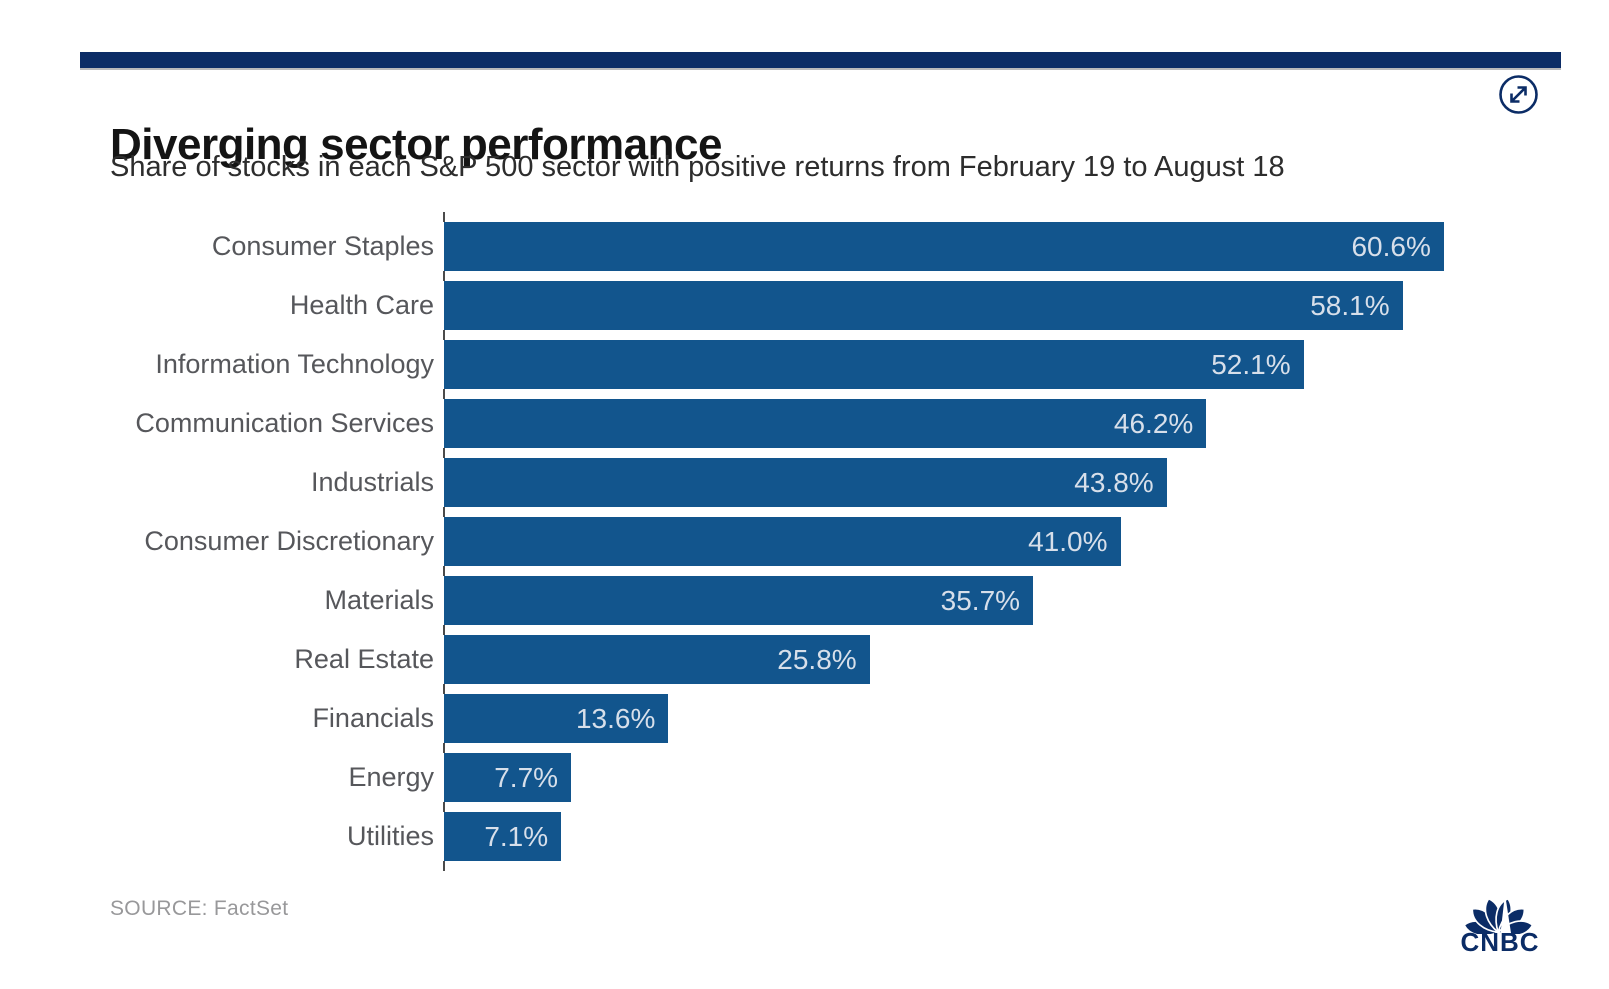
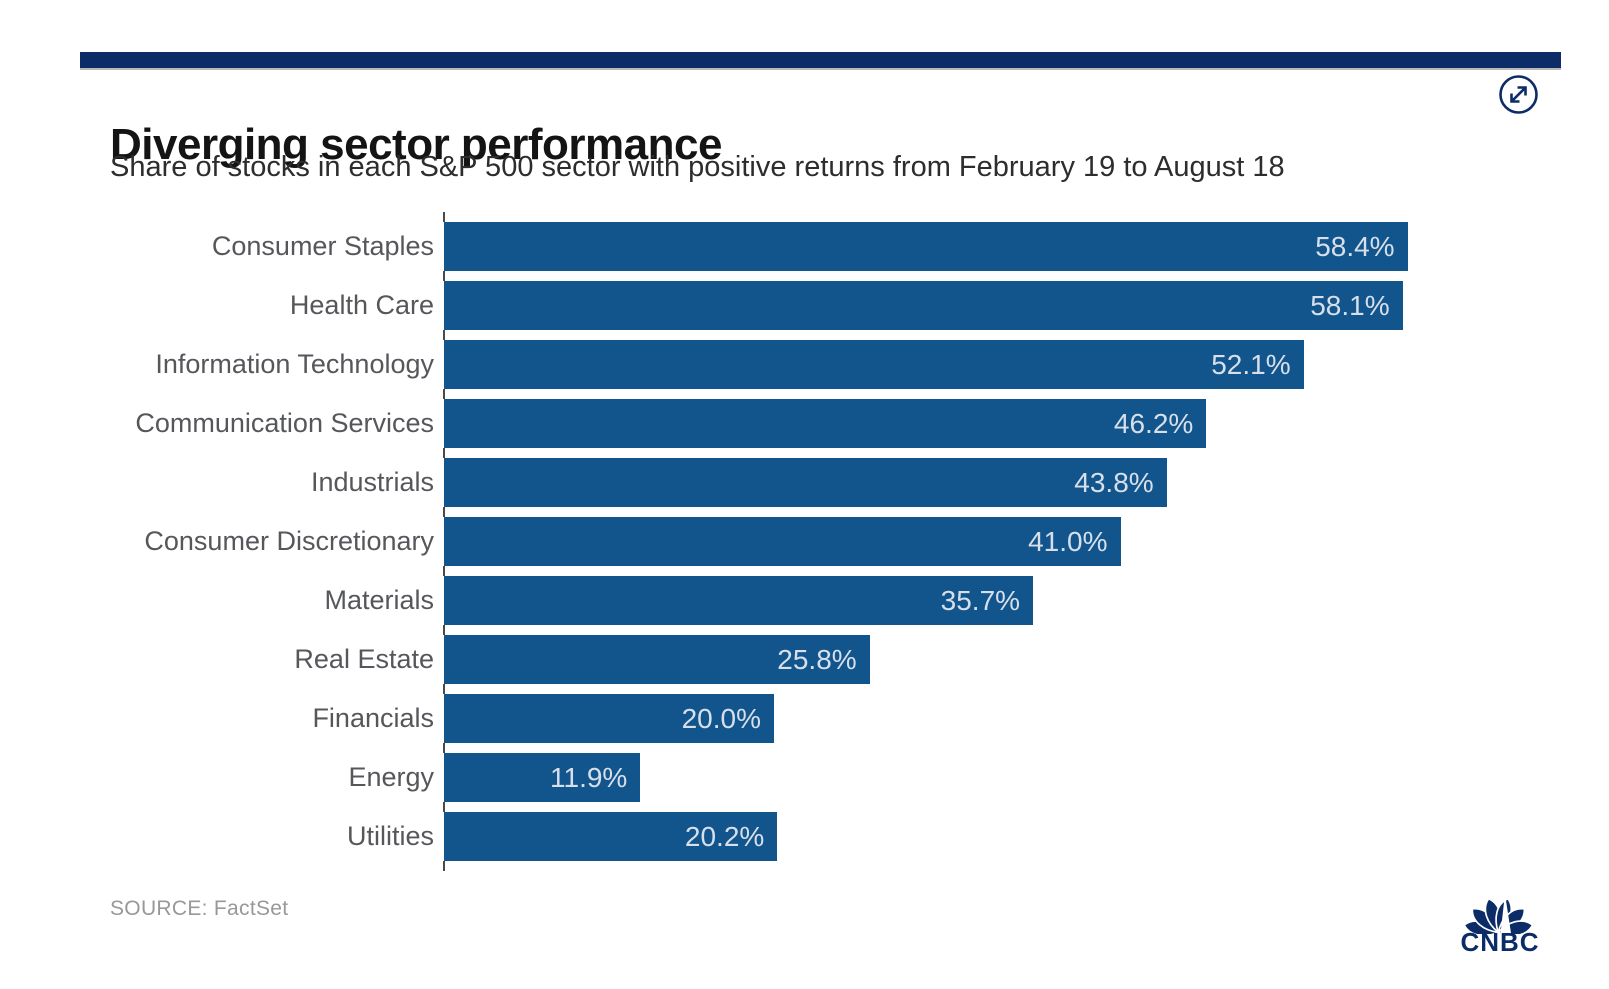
Consumer Staples: 60.6% -> 58.4%
Financials: 13.6% -> 20.0%
Energy: 7.7% -> 11.9%
Utilities: 7.1% -> 20.2%
